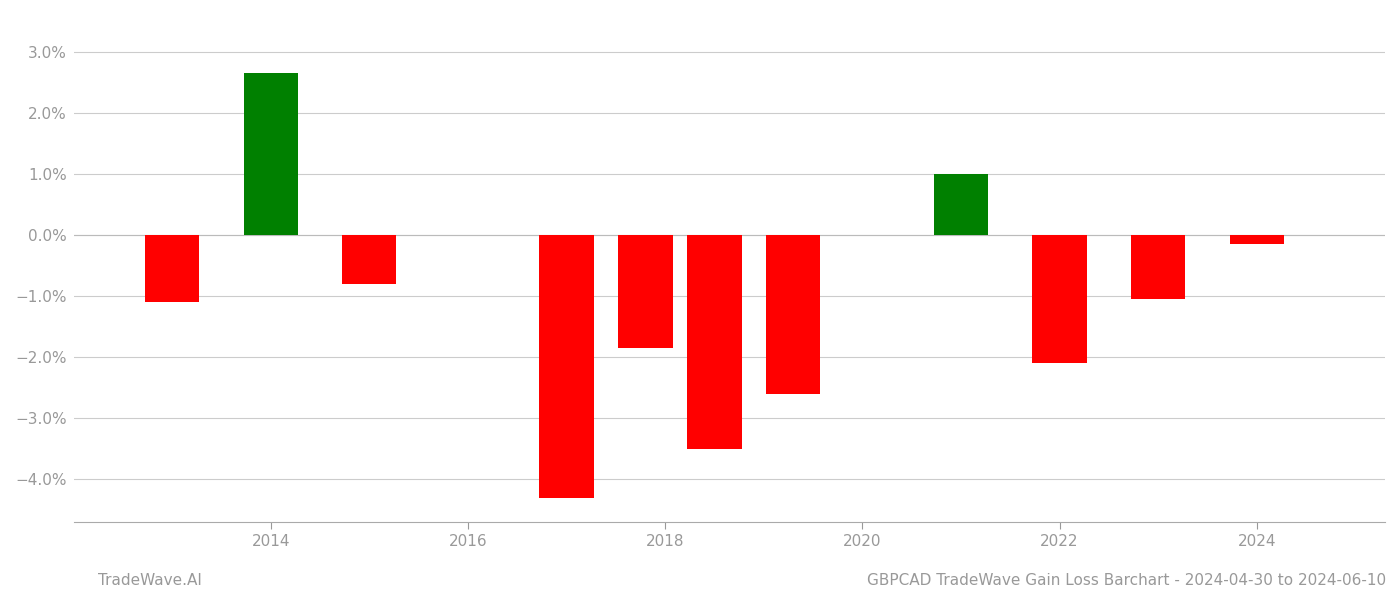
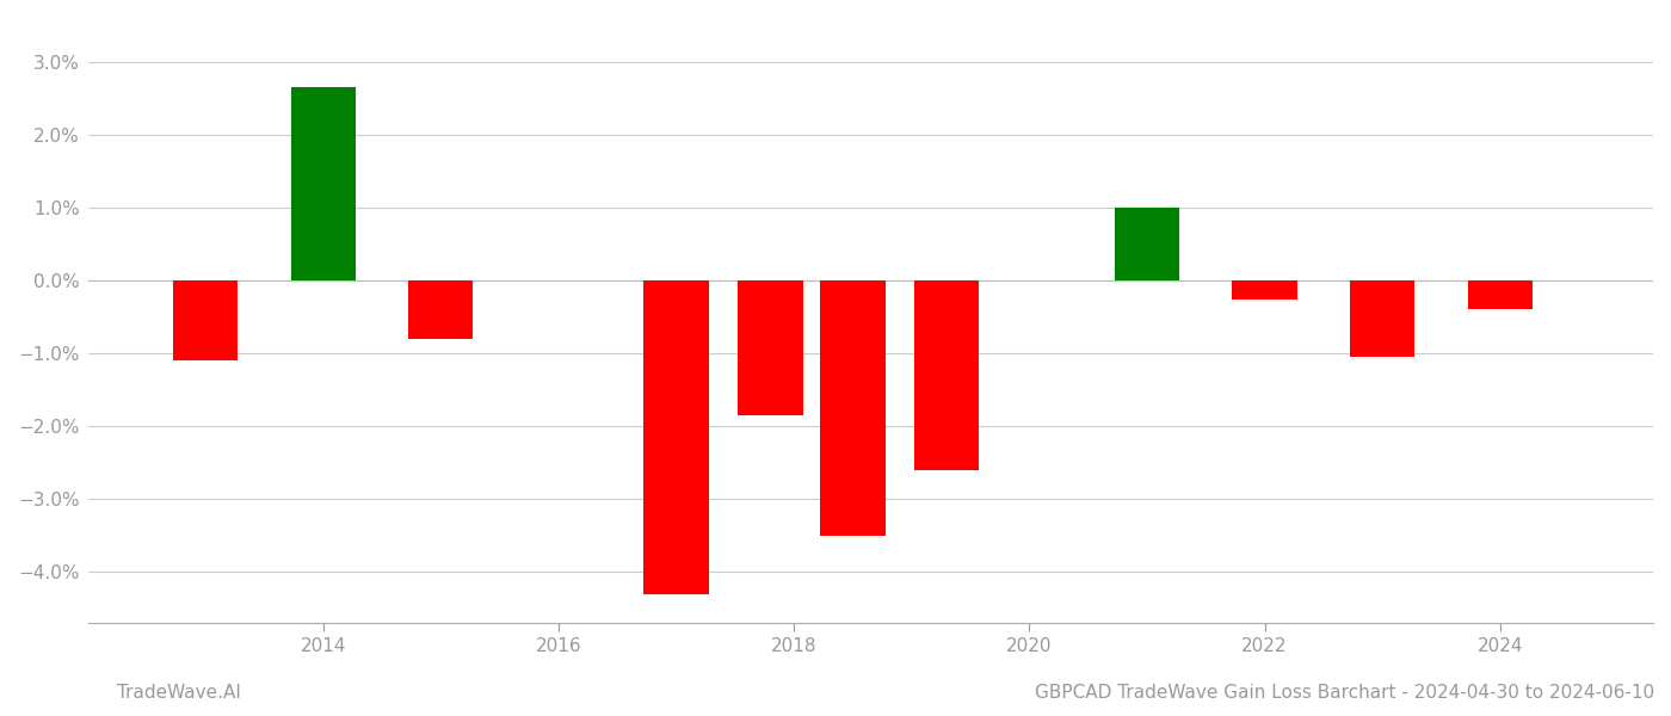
2022: -2.10% -> -0.26%
2024: -0.15% -> -0.40%
